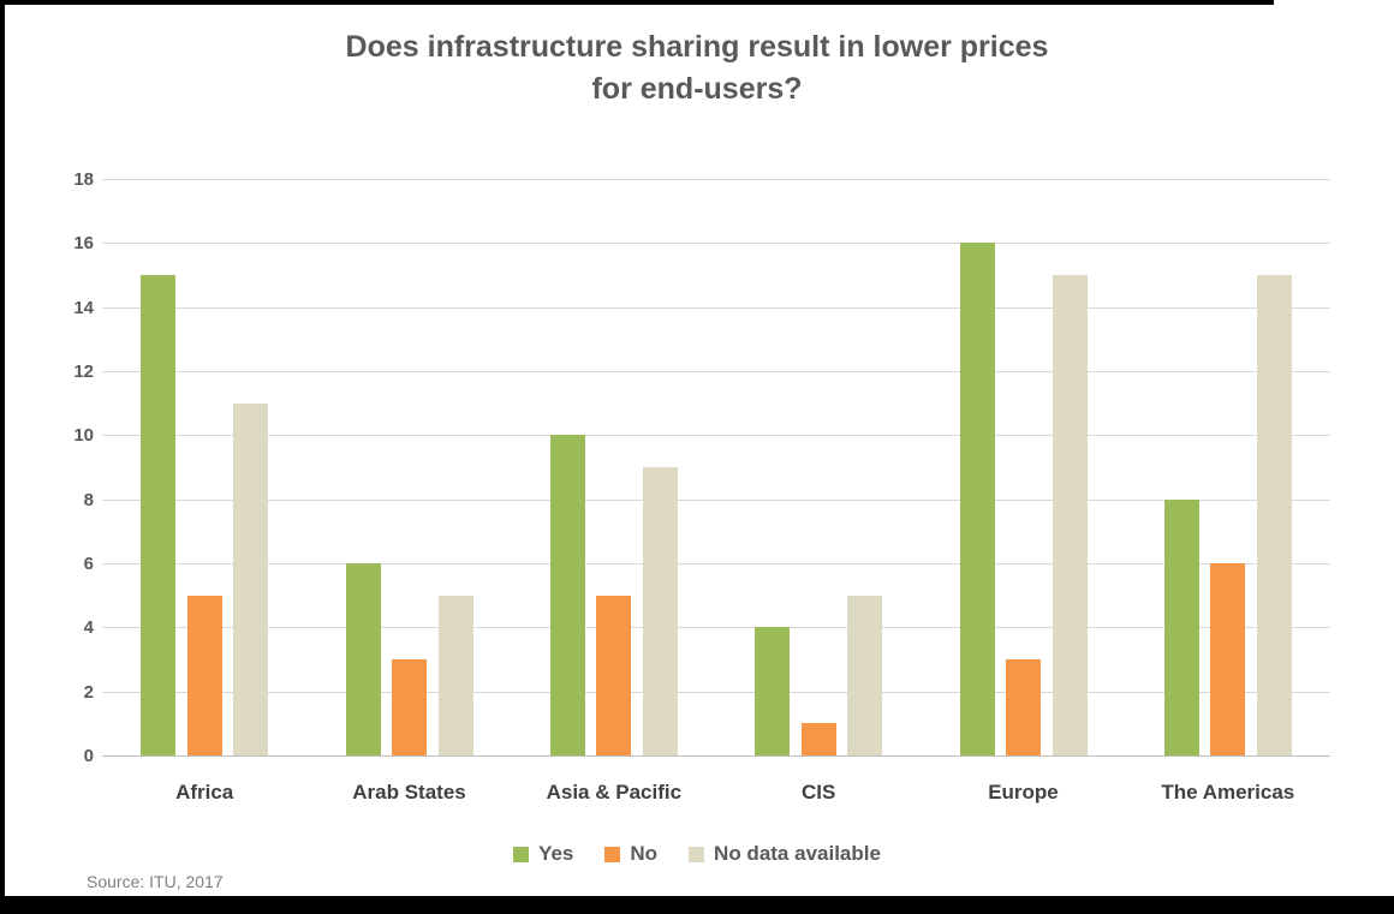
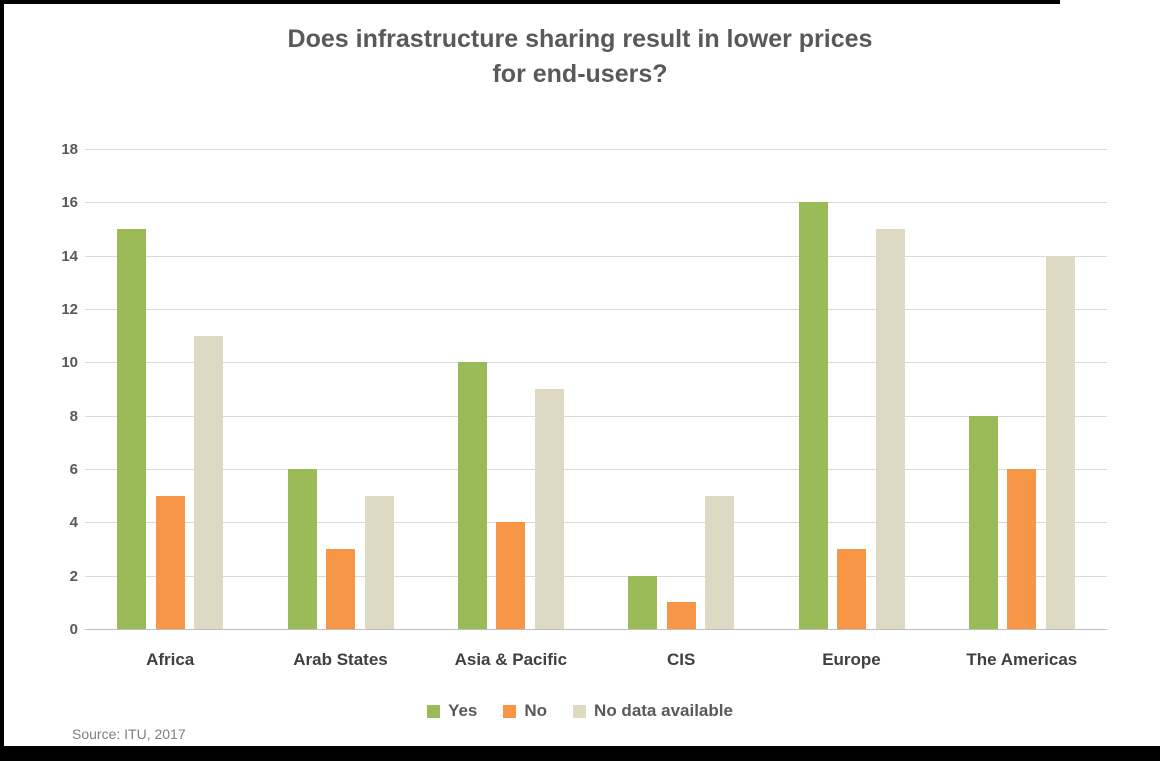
No/Asia & Pacific: 5 -> 4
Yes/CIS: 4 -> 2
No data available/The Americas: 15 -> 14
